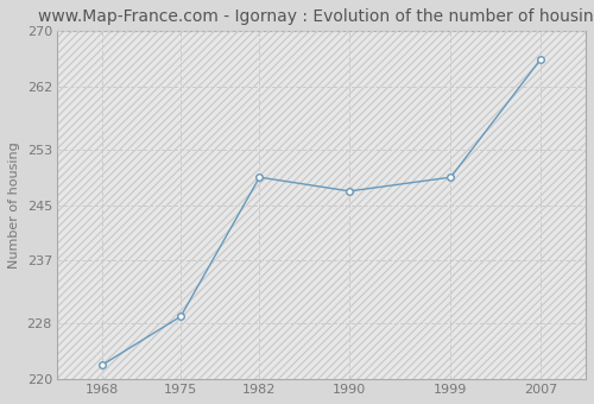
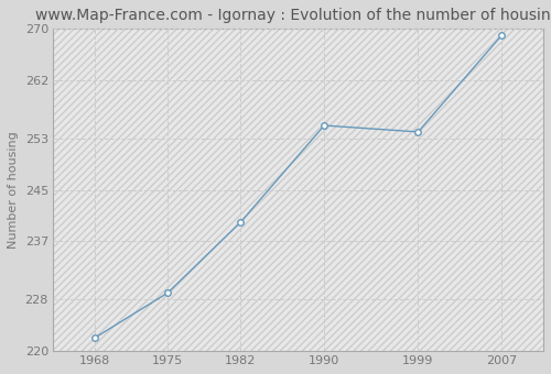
1982: 249 -> 240
1990: 247 -> 255
1999: 249 -> 254
2007: 266 -> 269
